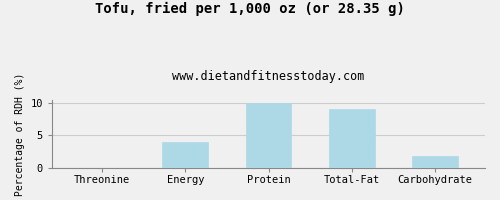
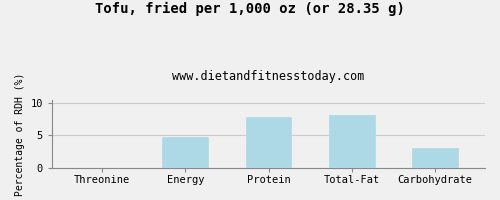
Energy: 4.0 -> 4.8
Protein: 10.0 -> 7.8
Total-Fat: 9.0 -> 8.2
Carbohydrate: 1.9 -> 3.0
